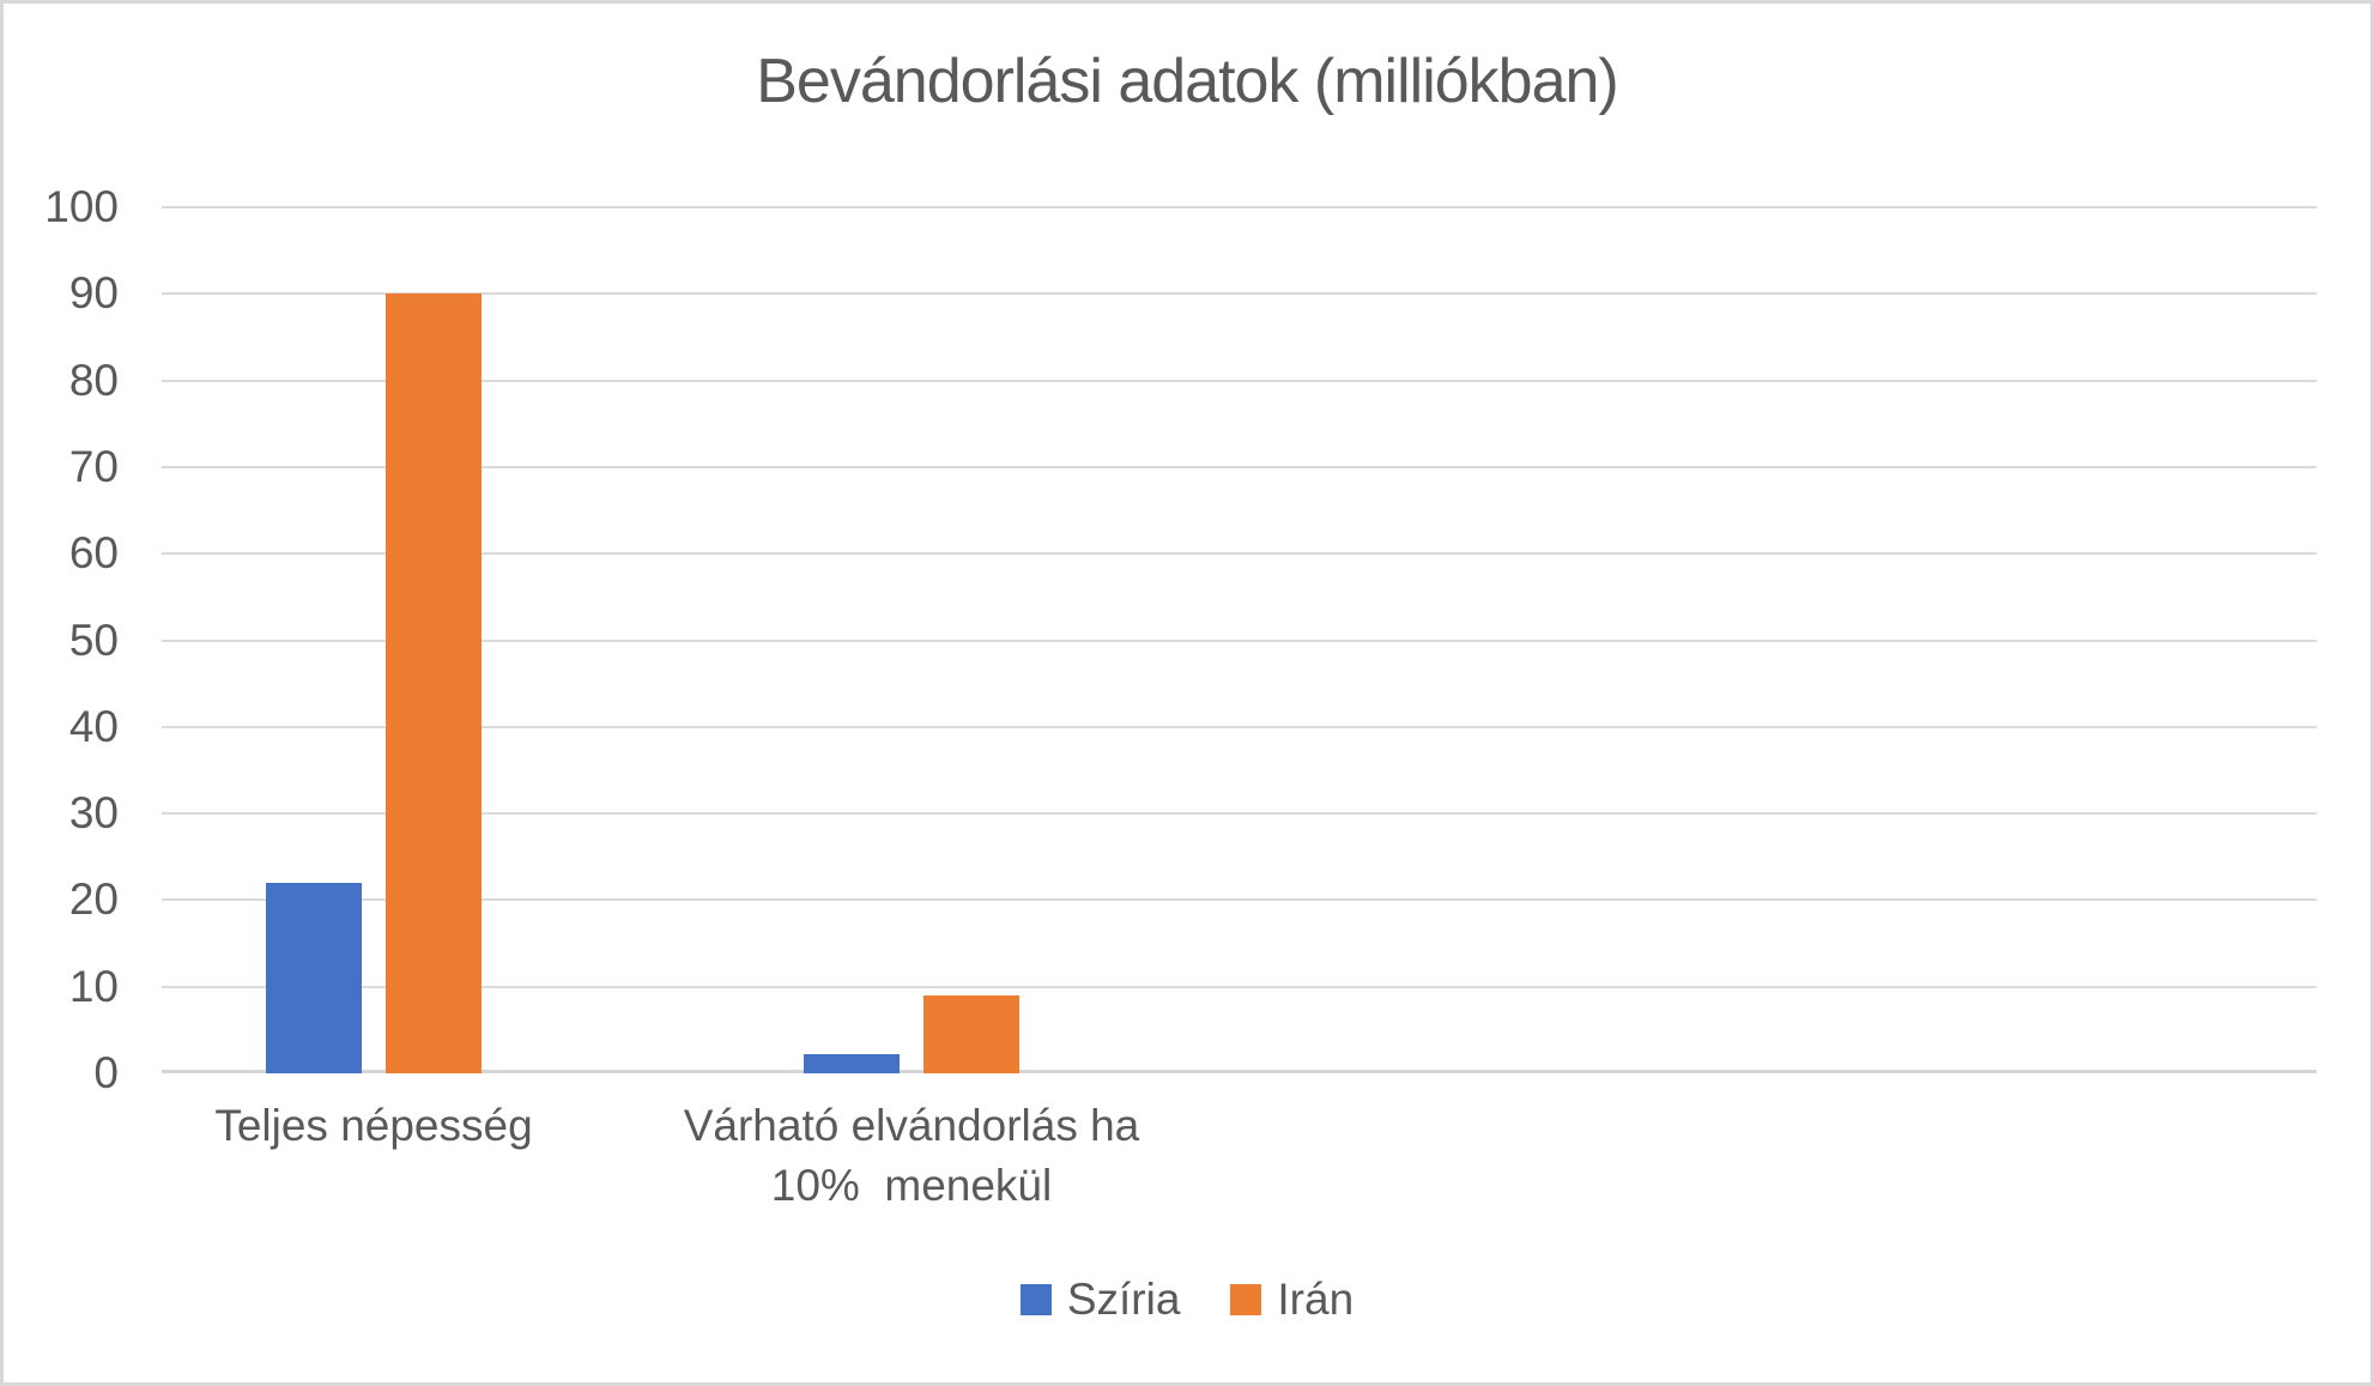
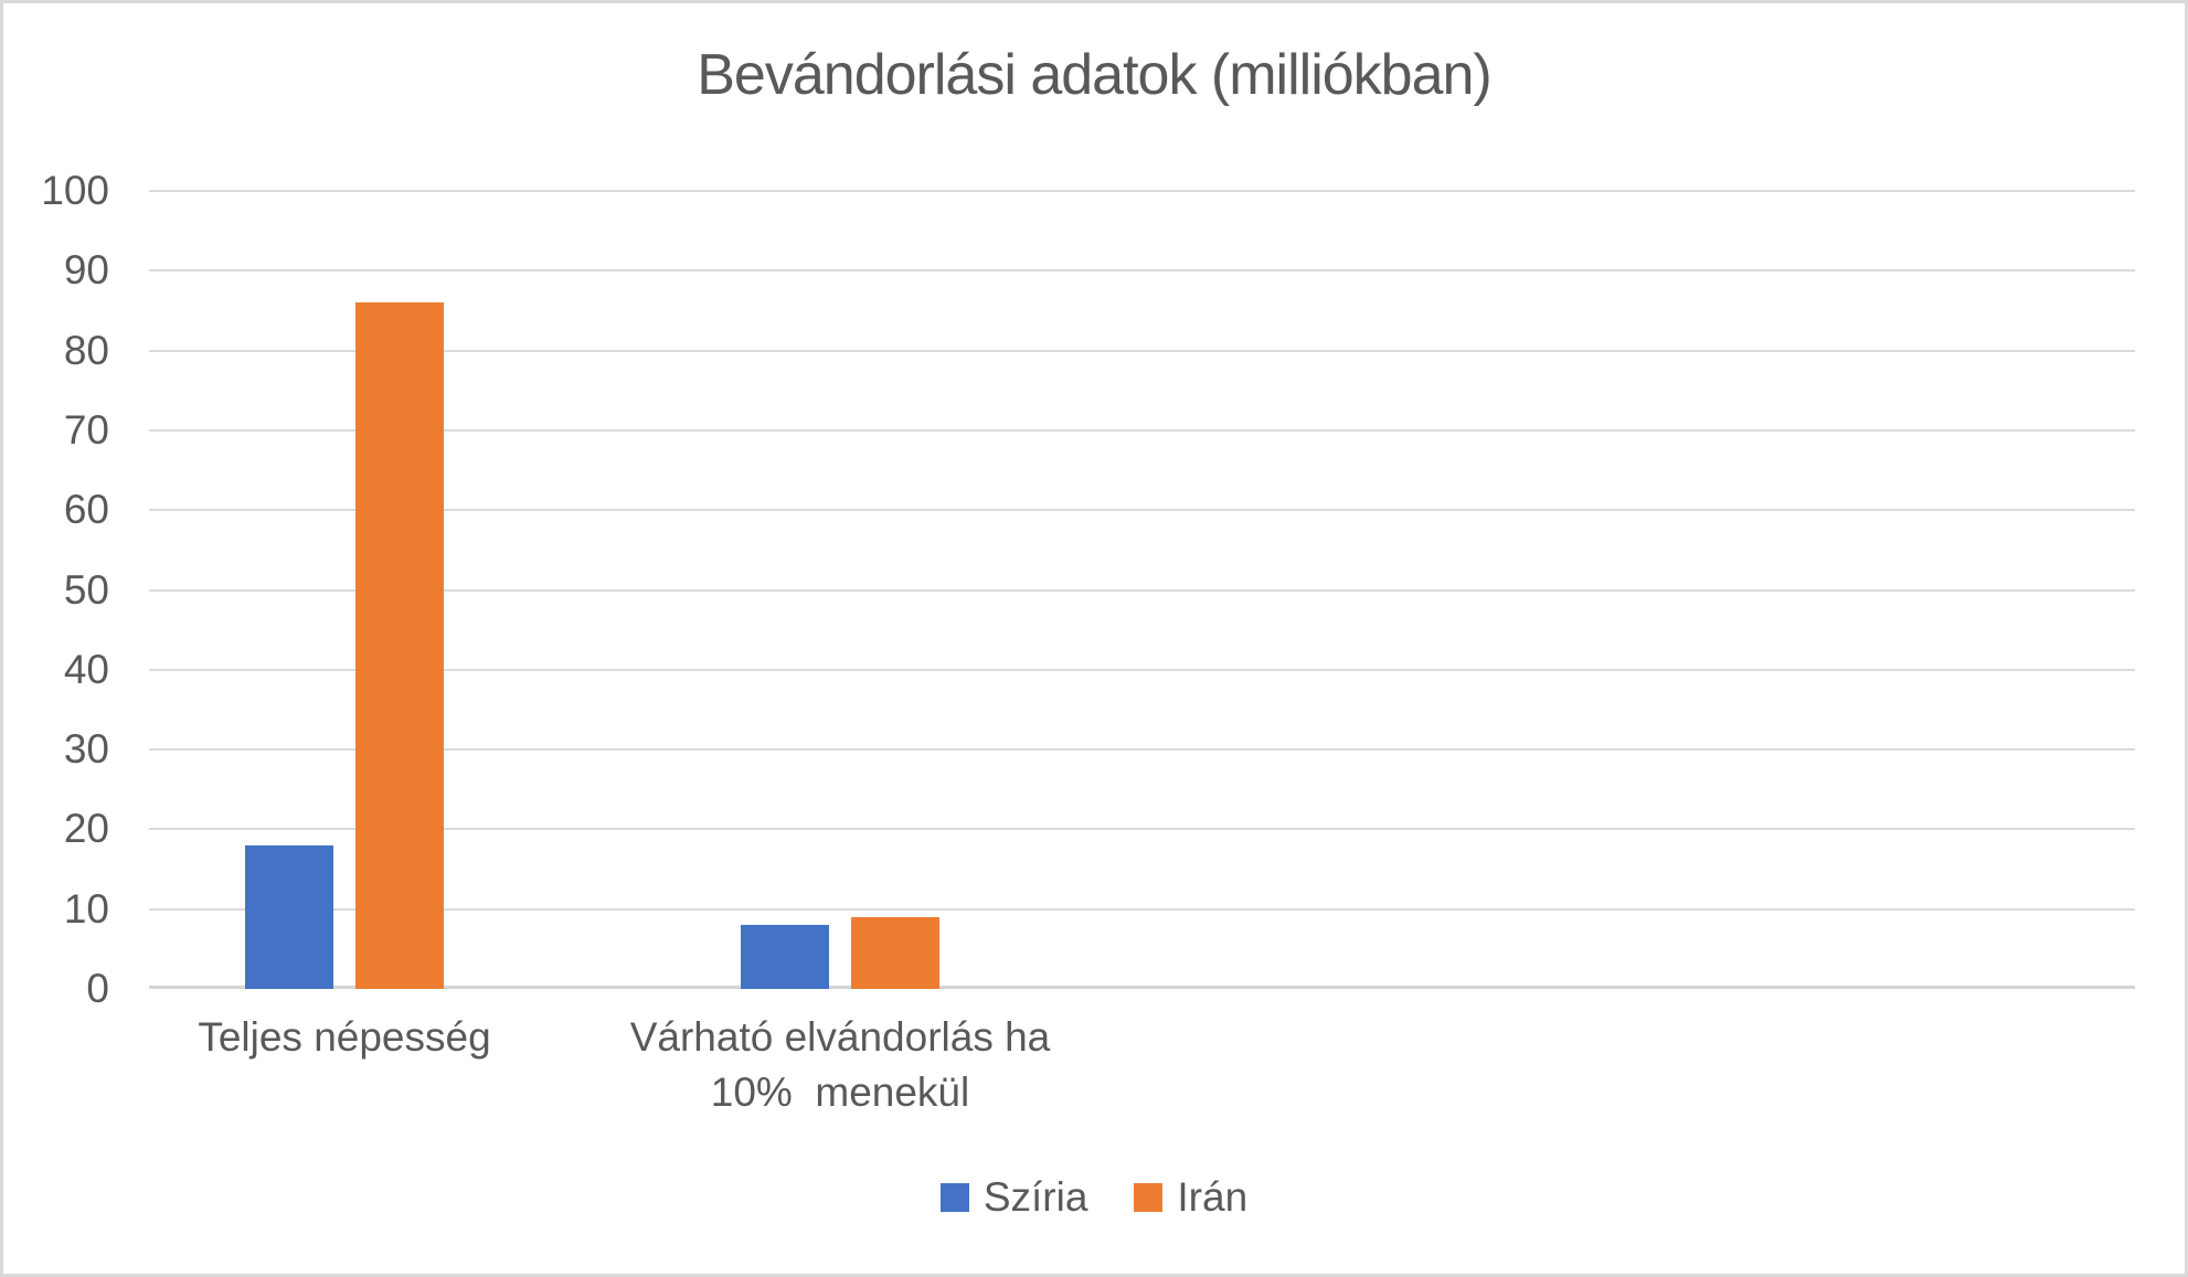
Szíria/Teljes népesség: 22 -> 18
Irán/Teljes népesség: 90 -> 86
Szíria/Várható elvándorlás ha 10% menekül: 2 -> 8
